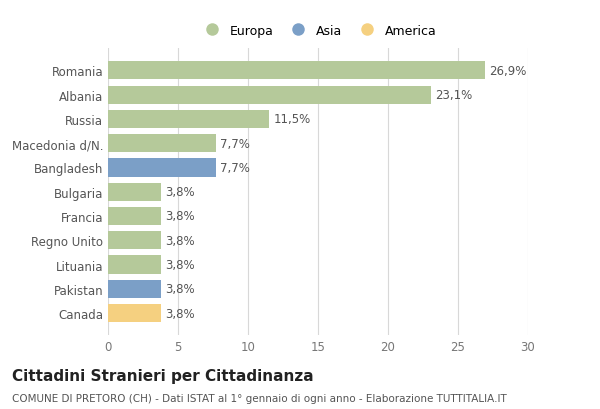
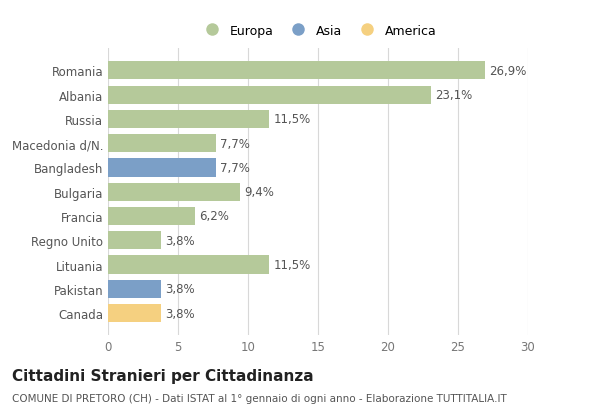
Bulgaria: 3,8% -> 9,4%
Francia: 3,8% -> 6,2%
Lituania: 3,8% -> 11,5%
